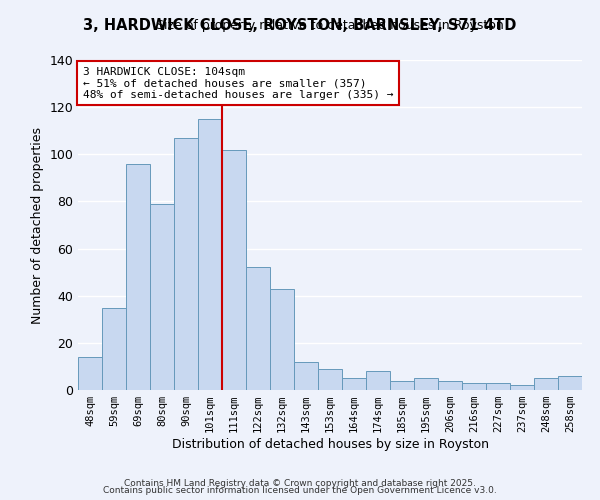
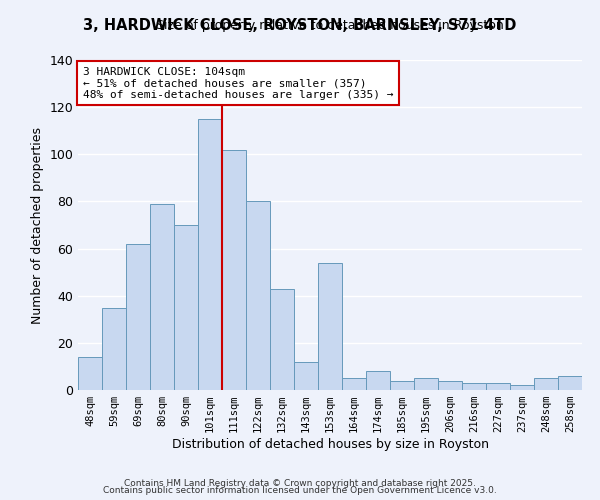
69sqm: 96 -> 62
90sqm: 107 -> 70
122sqm: 52 -> 80
153sqm: 9 -> 54
